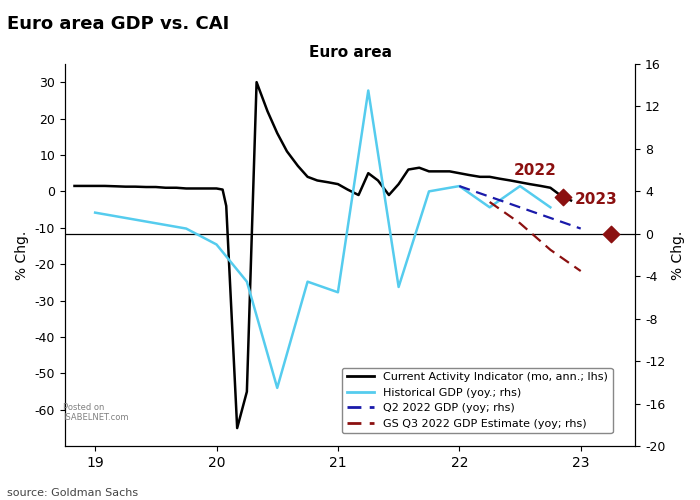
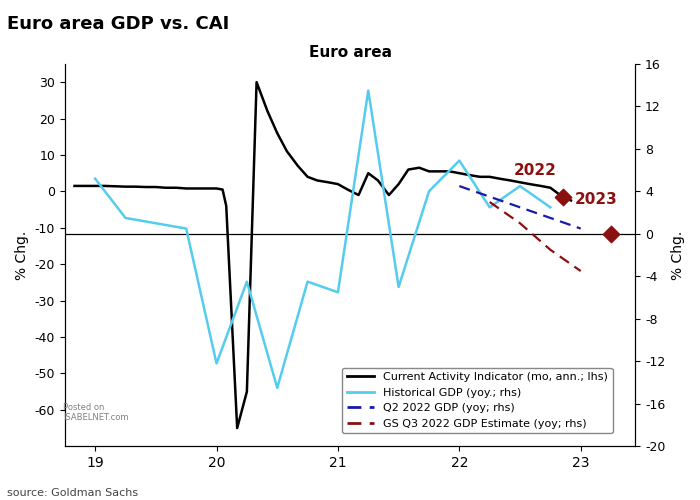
Historical GDP (yoy.; rhs)/19: 2.0 -> 5.2
Historical GDP (yoy.; rhs)/20: -1.0 -> -12.2
Historical GDP (yoy.; rhs)/22: 4.5 -> 6.9
